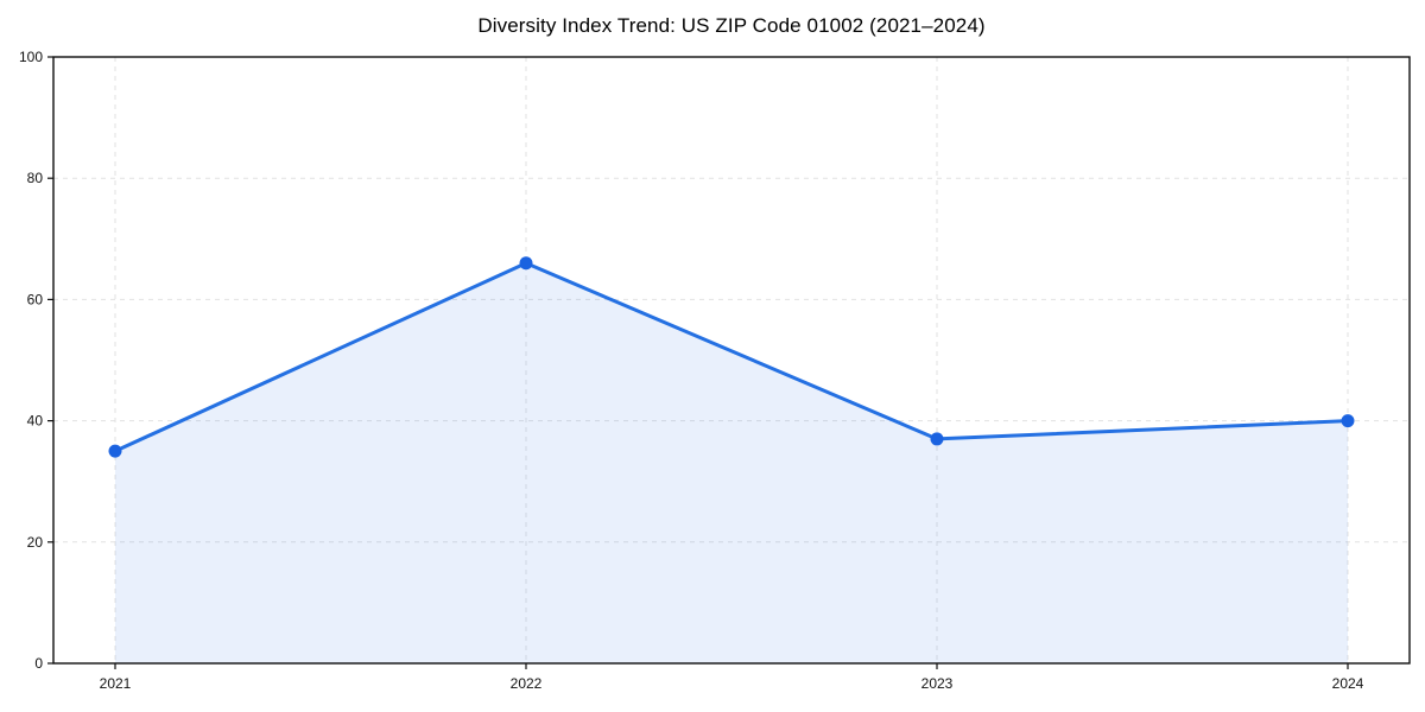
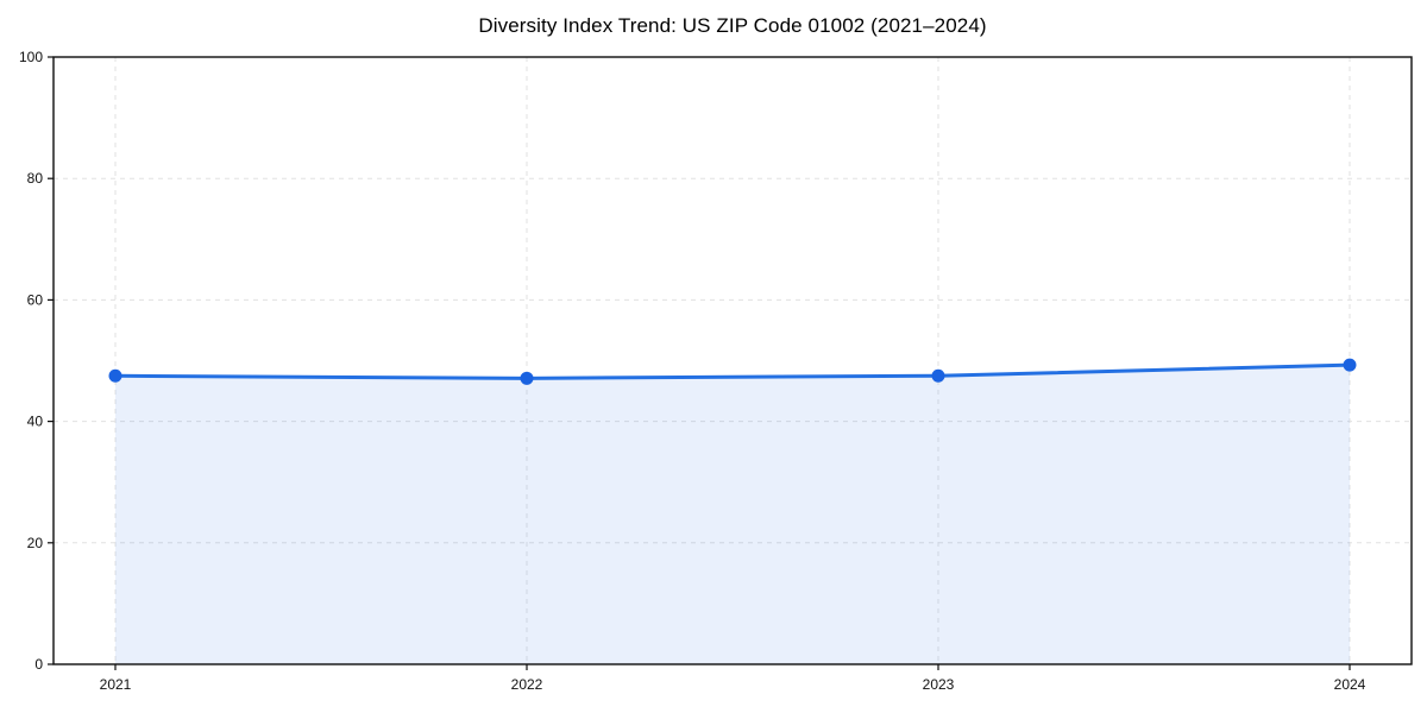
2021: 35 -> 48
2022: 66 -> 47
2023: 37 -> 48
2024: 40 -> 49
